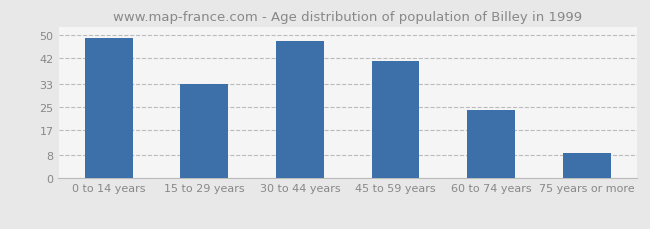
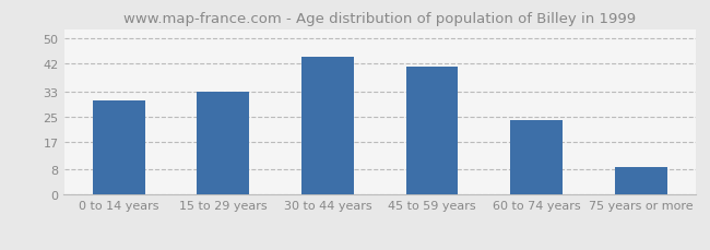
0 to 14 years: 49 -> 30
30 to 44 years: 48 -> 44
